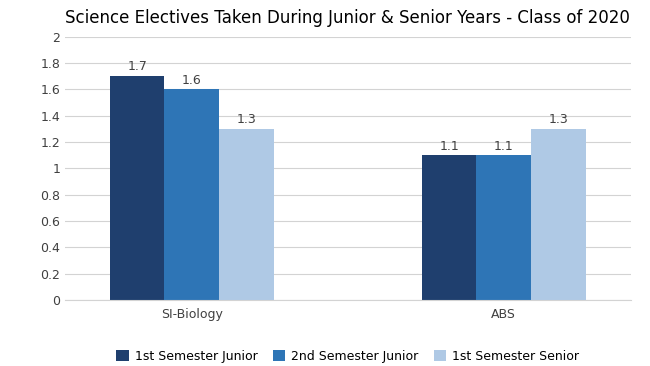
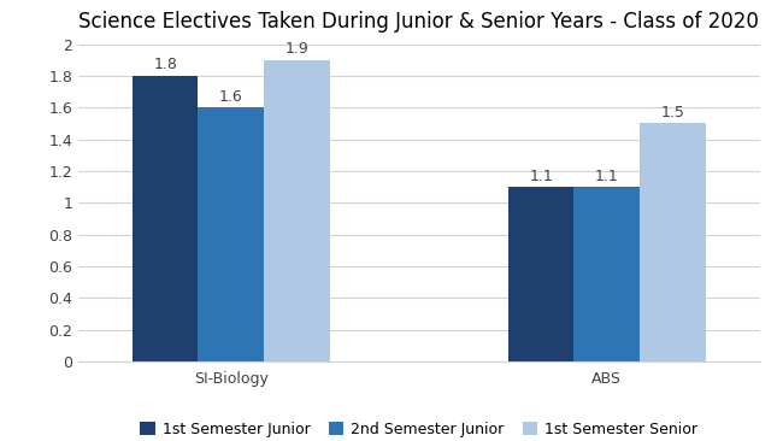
1st Semester Junior/SI-Biology: 1.7 -> 1.8
1st Semester Senior/SI-Biology: 1.3 -> 1.9
1st Semester Senior/ABS: 1.3 -> 1.5
